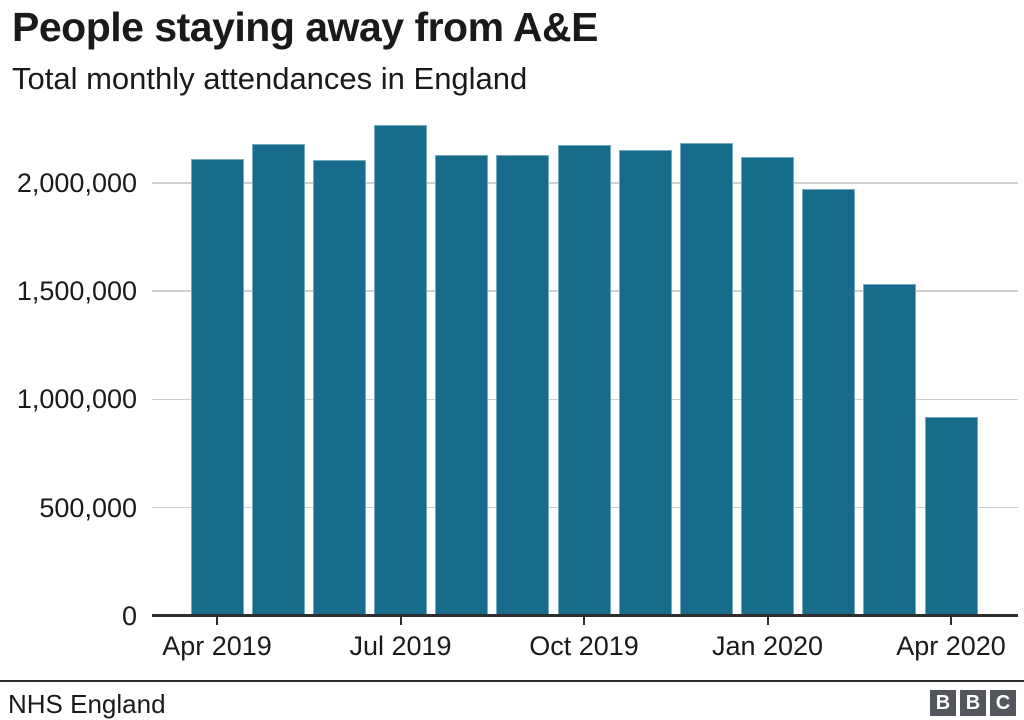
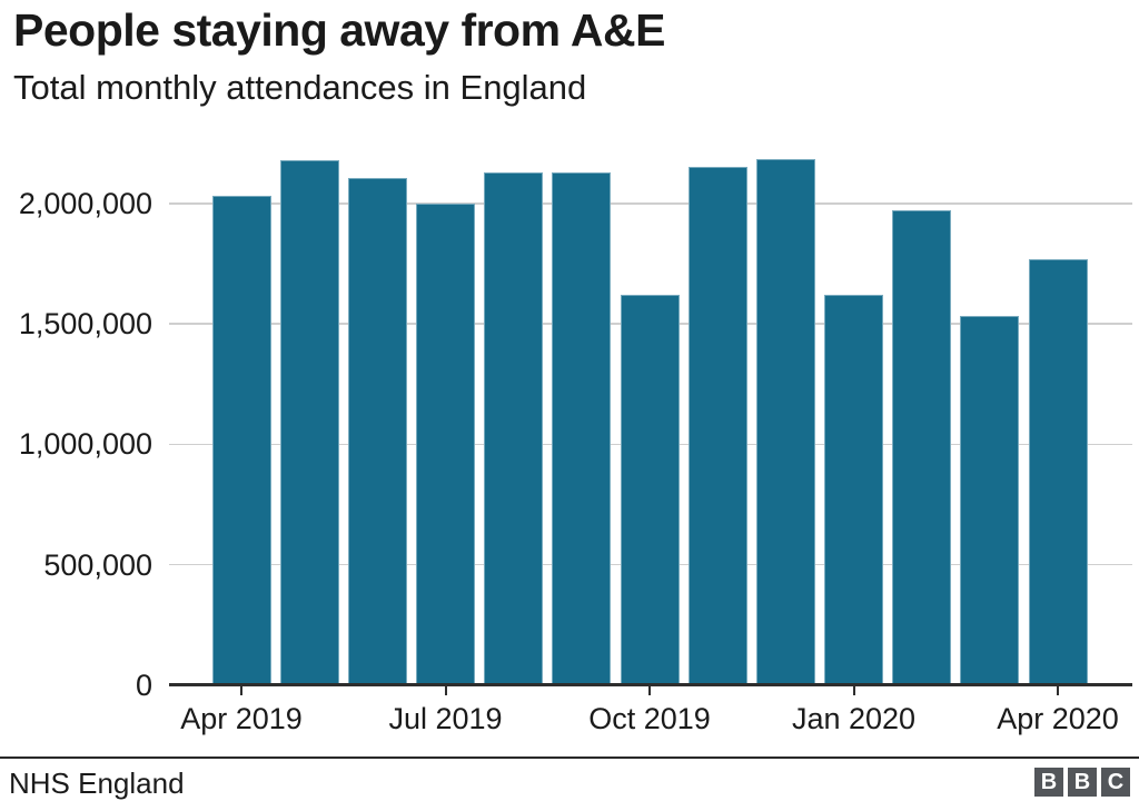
Apr 2019: 2110000 -> 2030000
Jul 2019: 2270000 -> 2000000
Oct 2019: 2180000 -> 1620000
Jan 2020: 2120000 -> 1620000
Apr 2020: 920000 -> 1770000
